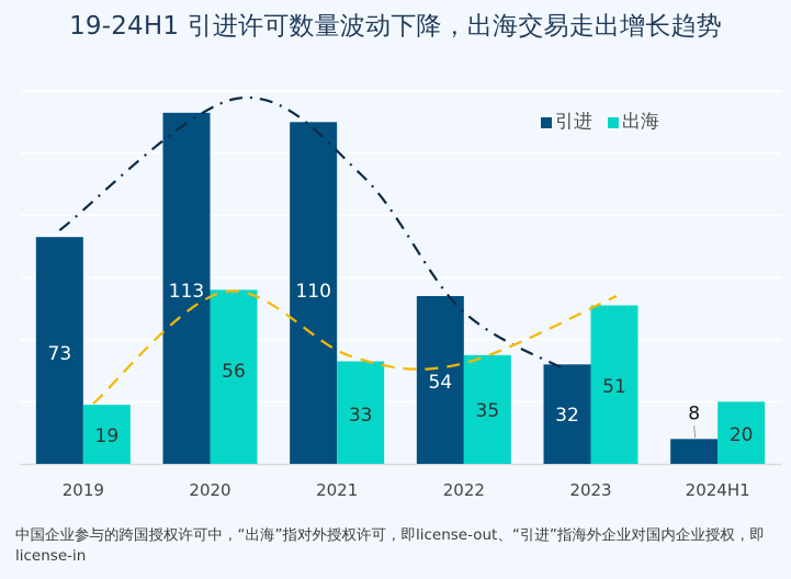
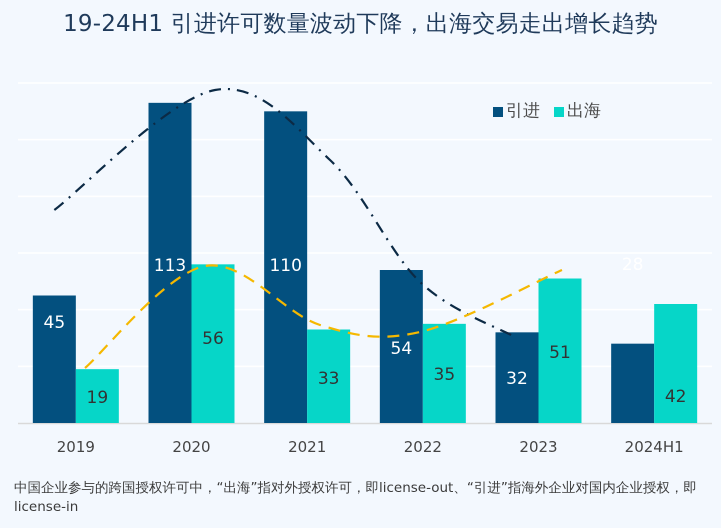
引进/2019: 73 -> 45
引进/2024H1: 8 -> 28
出海/2024H1: 20 -> 42
